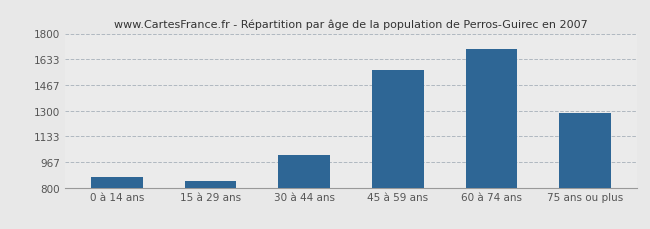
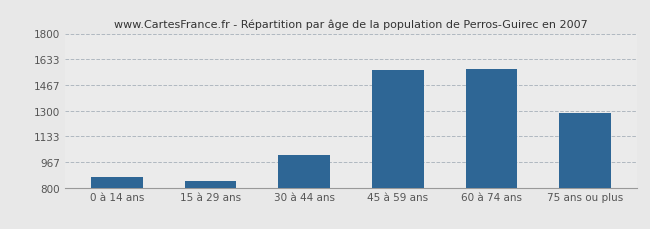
60 à 74 ans: 1700 -> 1570
